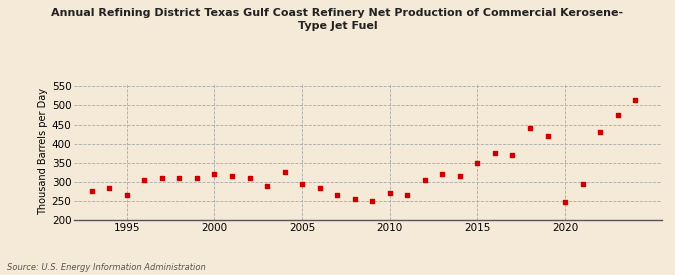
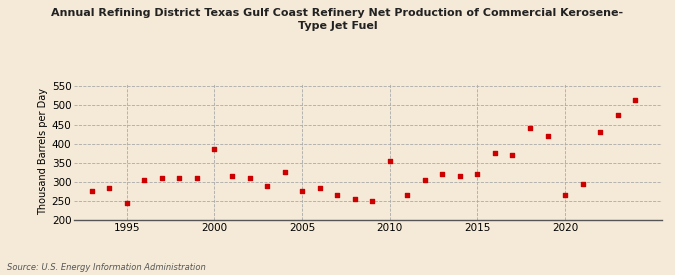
1995: 265 -> 245
2000: 320 -> 385
2005: 295 -> 275
2010: 270 -> 355
2015: 350 -> 320
2020: 248 -> 265
